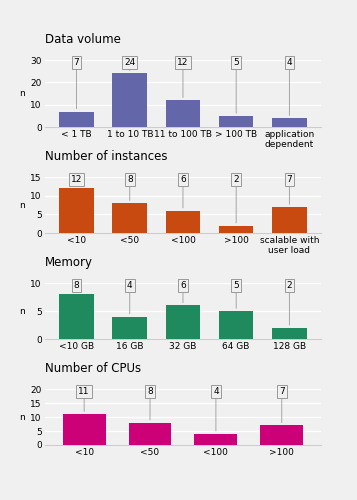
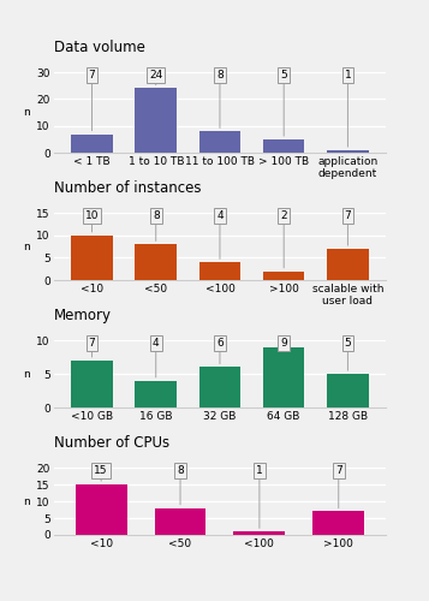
Data volume/11 to 100 TB: 12 -> 8
Data volume/application dependent: 4 -> 1
Number of instances/<10: 12 -> 10
Number of instances/<100: 6 -> 4
Memory/<10 GB: 8 -> 7
Memory/64 GB: 5 -> 9
Memory/128 GB: 2 -> 5
Number of CPUs/<10: 11 -> 15
Number of CPUs/<100: 4 -> 1
